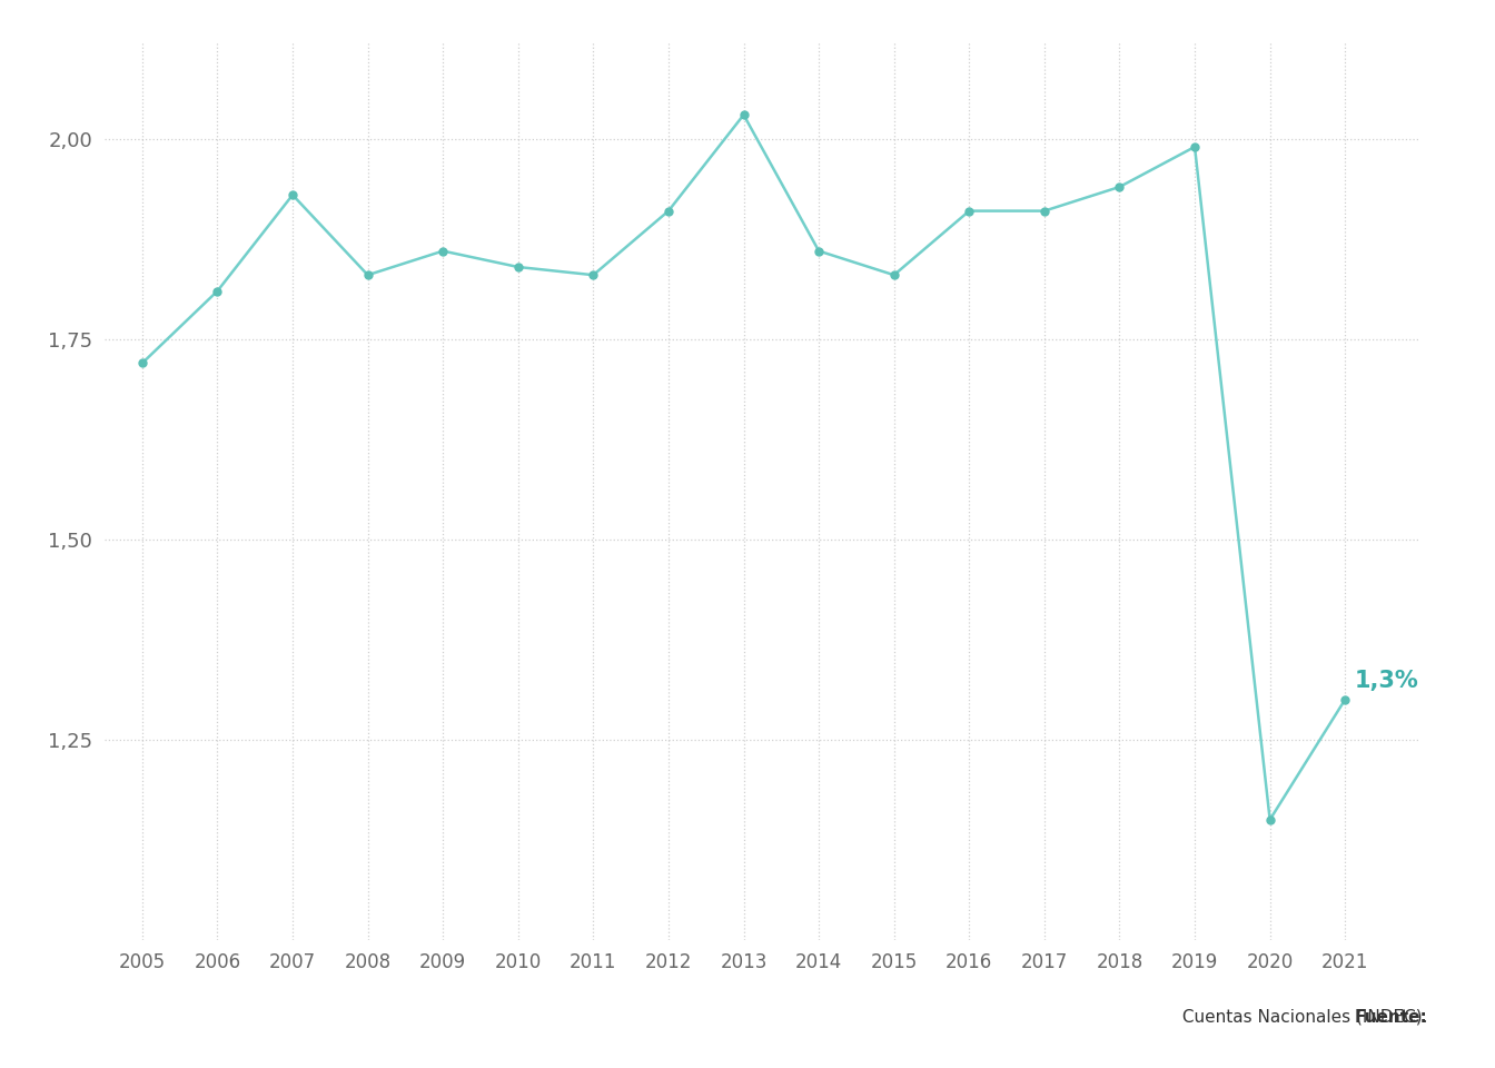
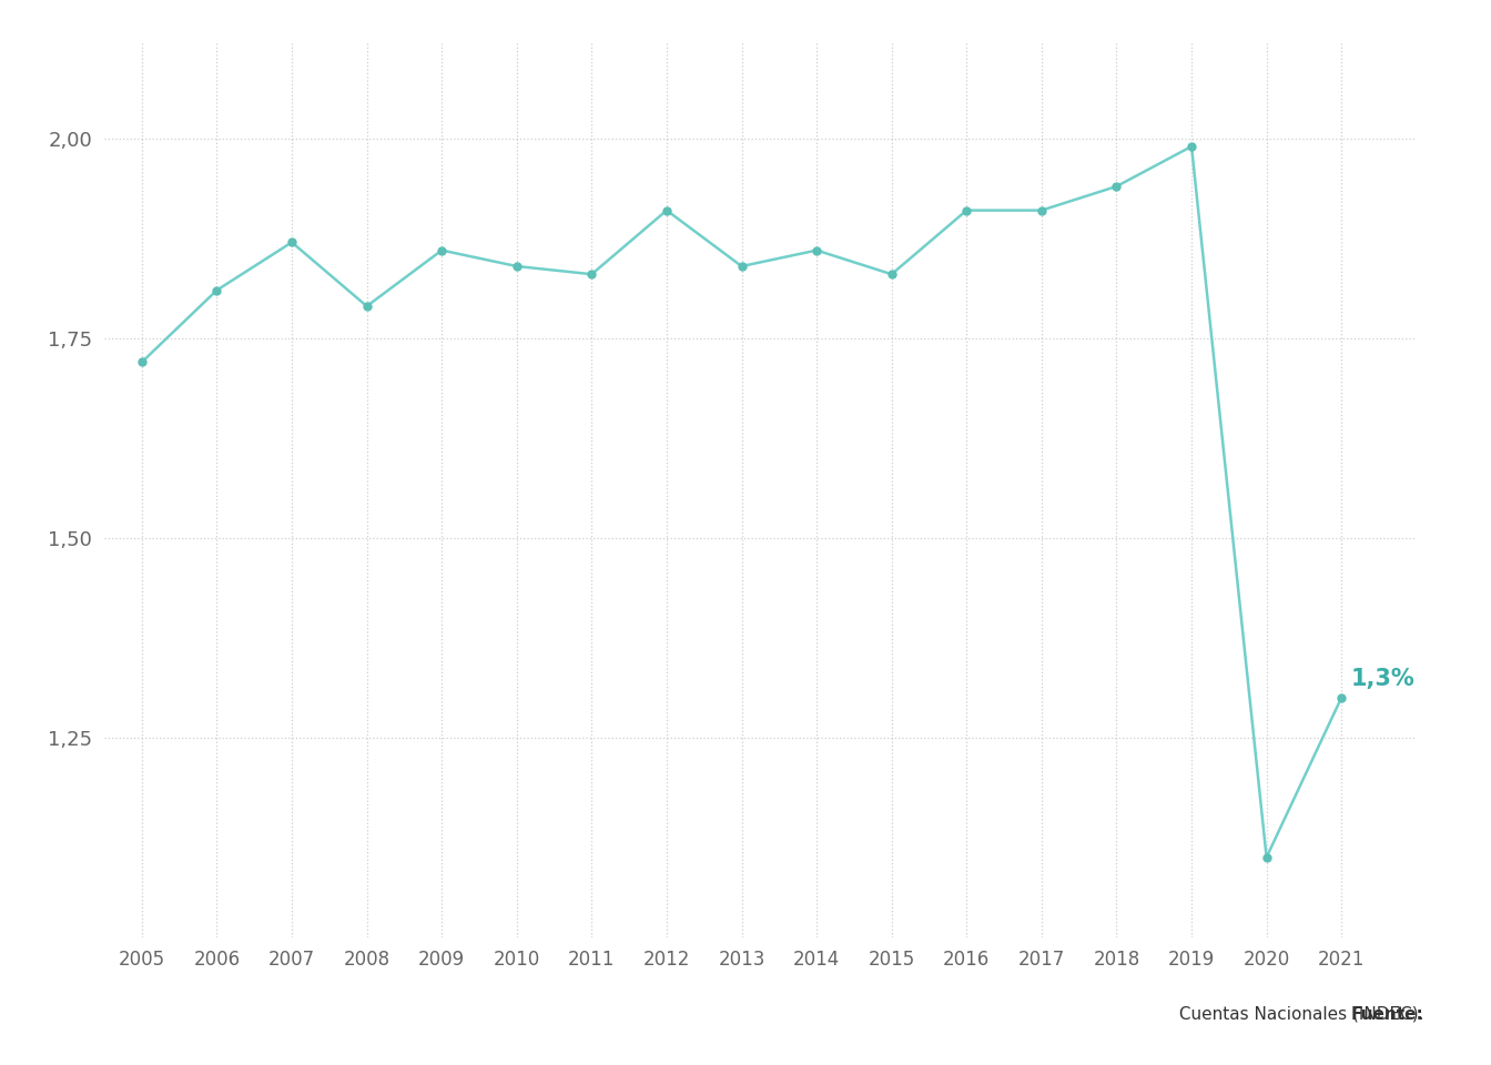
2007: 1,93 -> 1,87
2008: 1,83 -> 1,79
2013: 2,03 -> 1,84
2020: 1,15 -> 1,10
